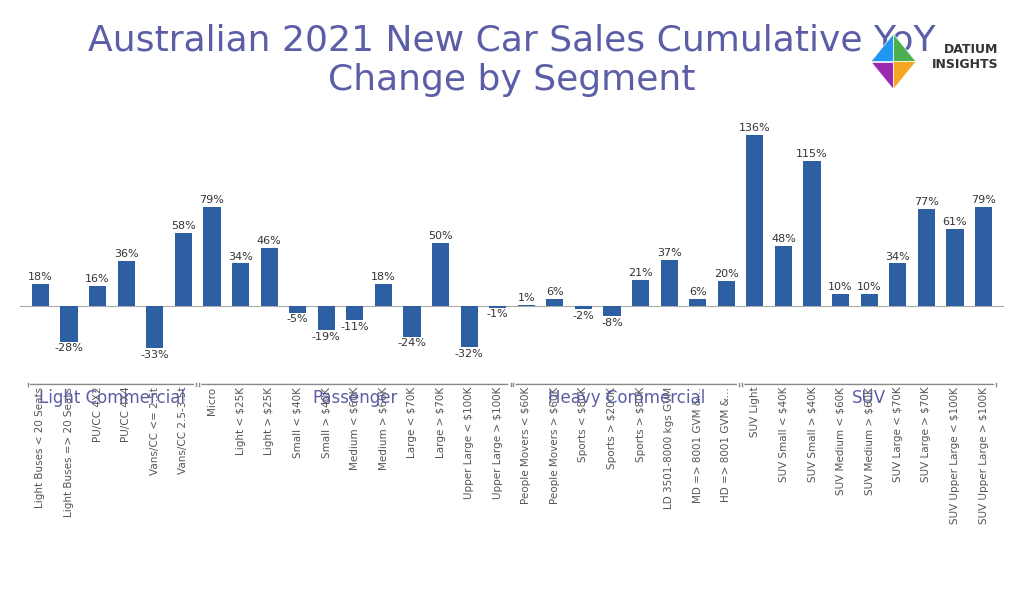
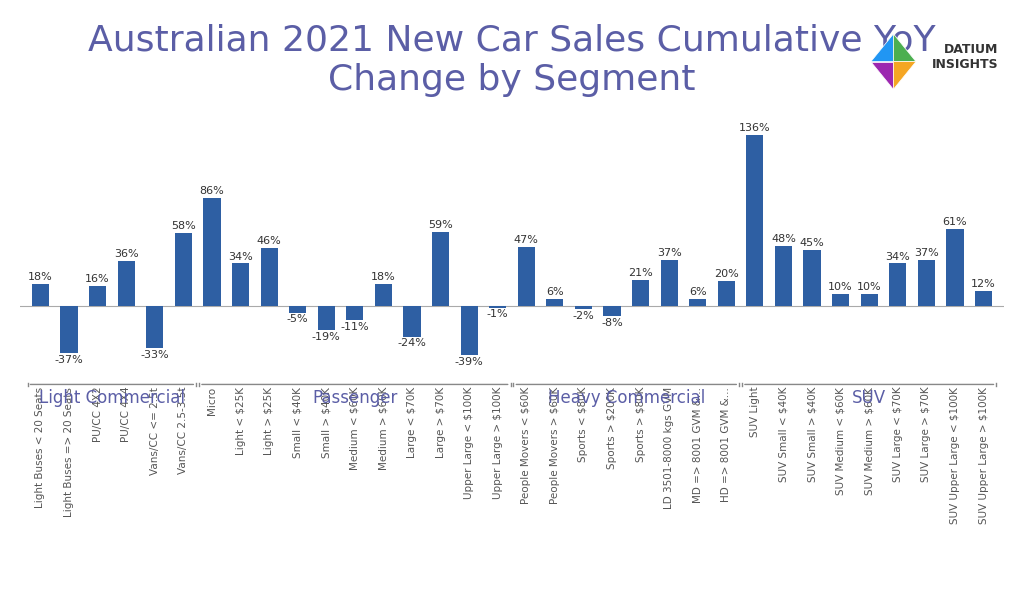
Light Buses => 20 Seats: -28% -> -37%
Micro: 79% -> 86%
Large > $70K: 50% -> 59%
Upper Large < $100K: -32% -> -39%
People Movers < $60K: 1% -> 47%
SUV Small > $40K: 115% -> 45%
SUV Large > $70K: 77% -> 37%
SUV Upper Large > $100K: 79% -> 12%
